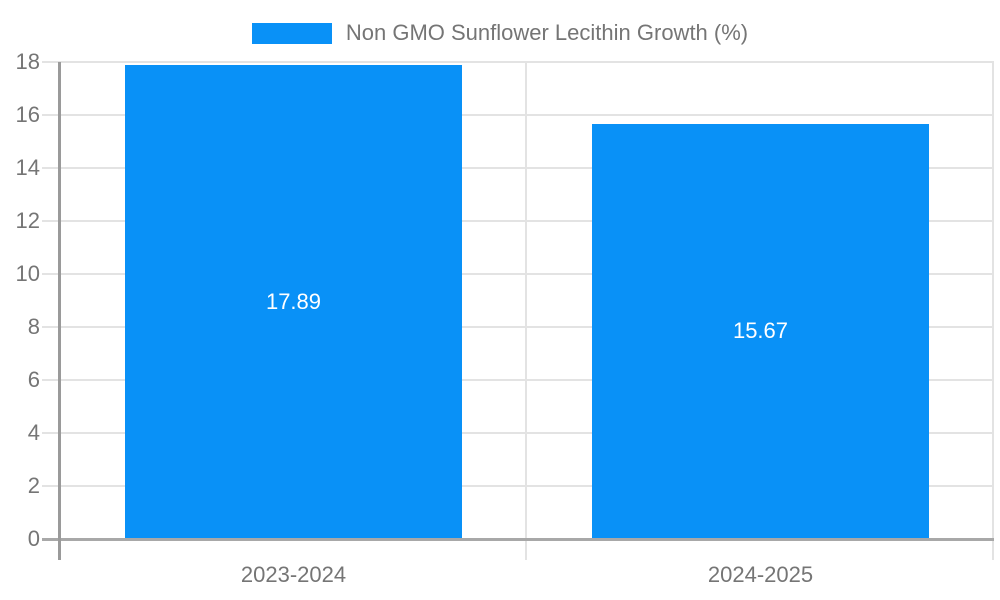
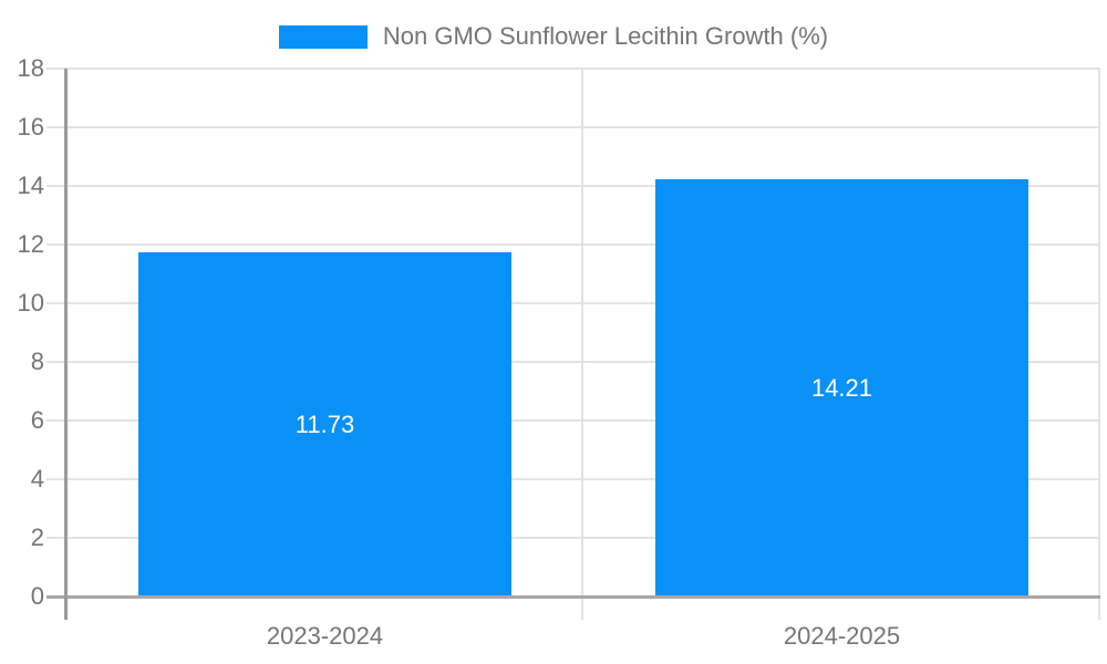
2023-2024: 17.89 -> 11.73
2024-2025: 15.67 -> 14.21
